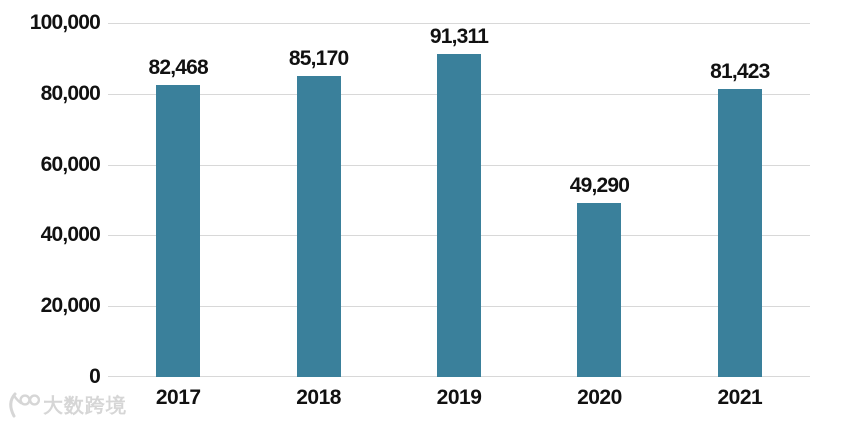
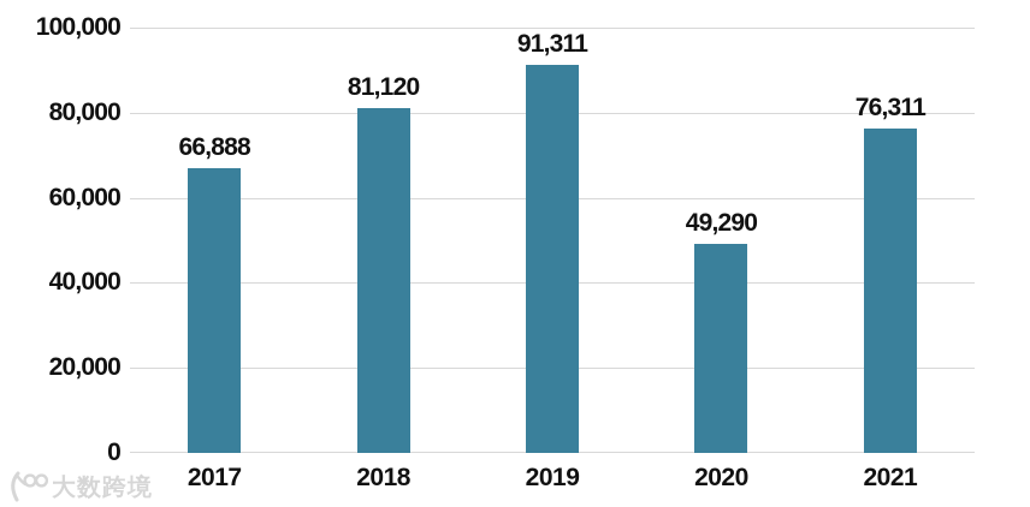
2017: 82,468 -> 66,888
2018: 85,170 -> 81,120
2021: 81,423 -> 76,311
